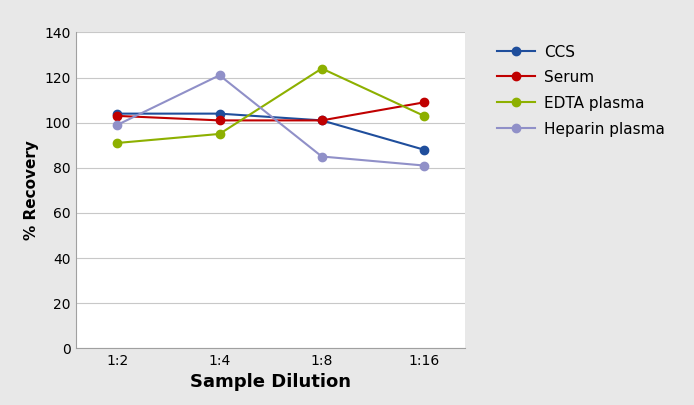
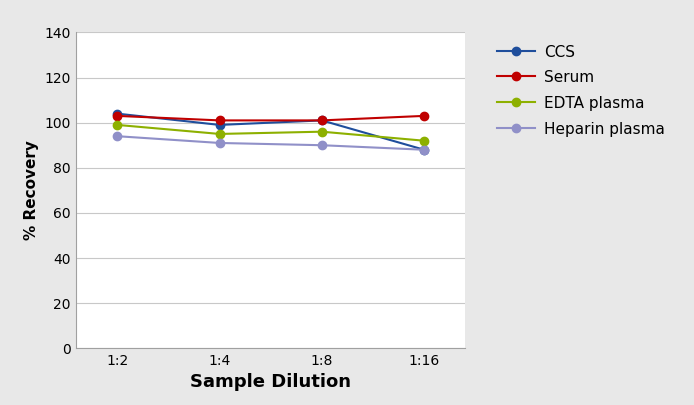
EDTA plasma/1:2: 91 -> 99
Heparin plasma/1:2: 99 -> 94
CCS/1:4: 104 -> 99
Heparin plasma/1:4: 121 -> 91
EDTA plasma/1:8: 124 -> 96
Heparin plasma/1:8: 85 -> 90
Serum/1:16: 109 -> 103
EDTA plasma/1:16: 103 -> 92
Heparin plasma/1:16: 81 -> 88
